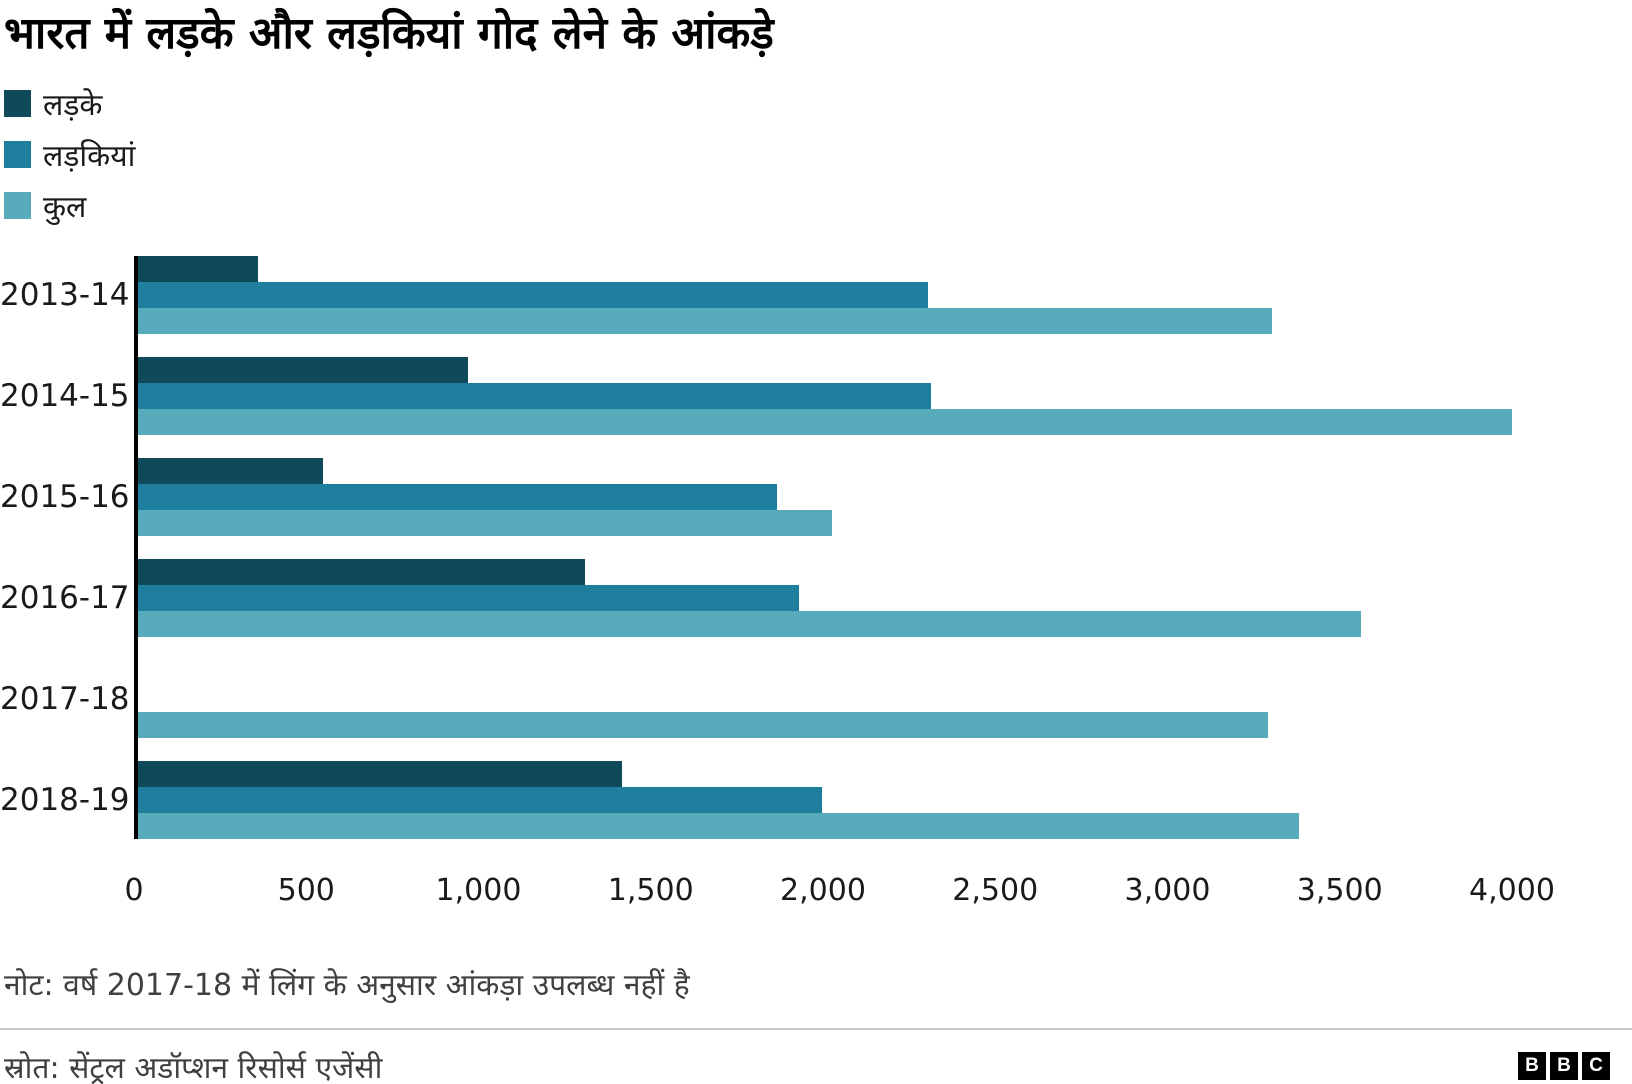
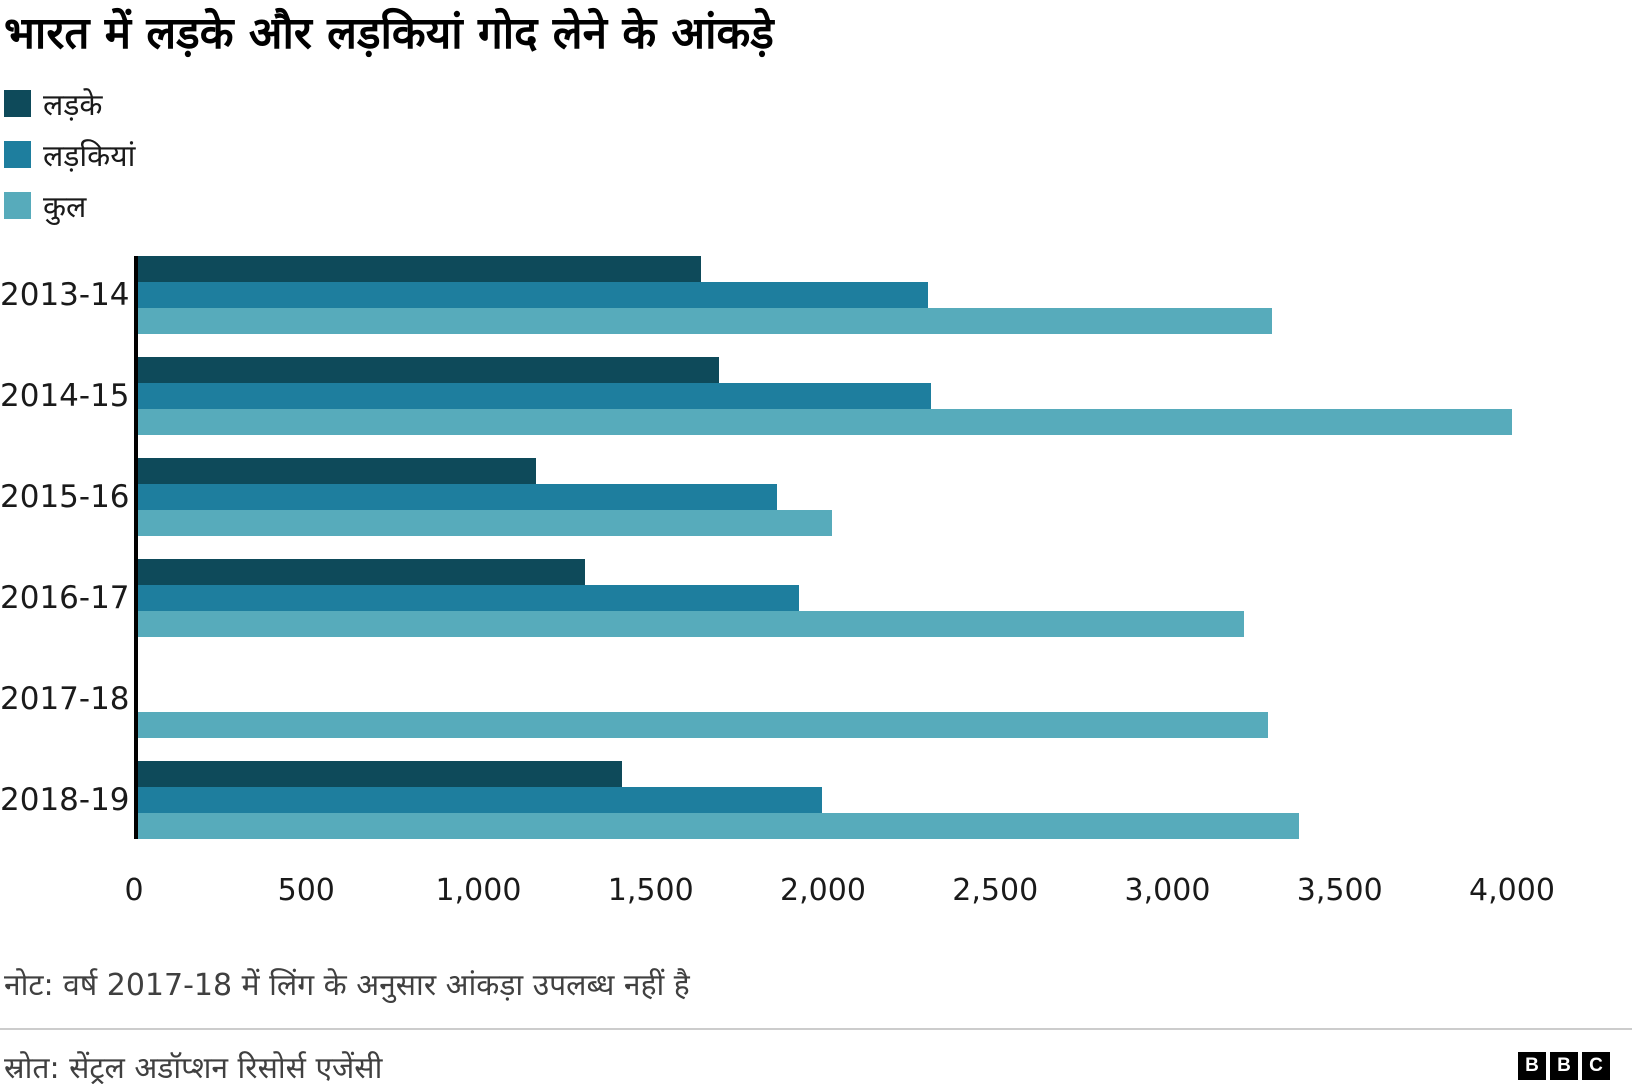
लड़के/2013-14: 350 -> 1640
लड़के/2014-15: 960 -> 1690
लड़के/2015-16: 540 -> 1160
कुल/2016-17: 3560 -> 3220
